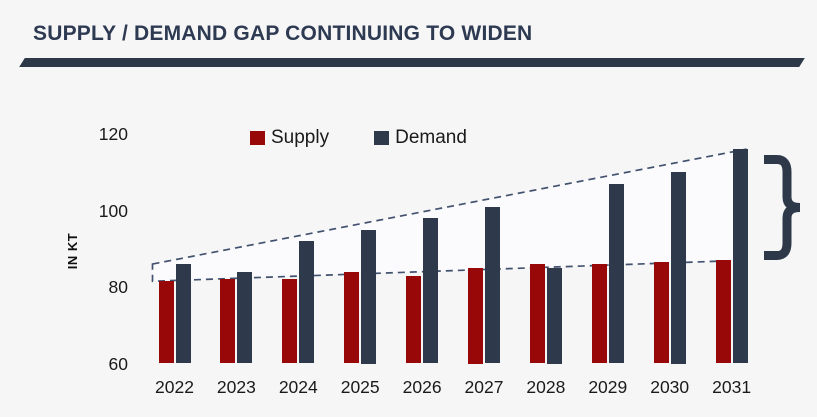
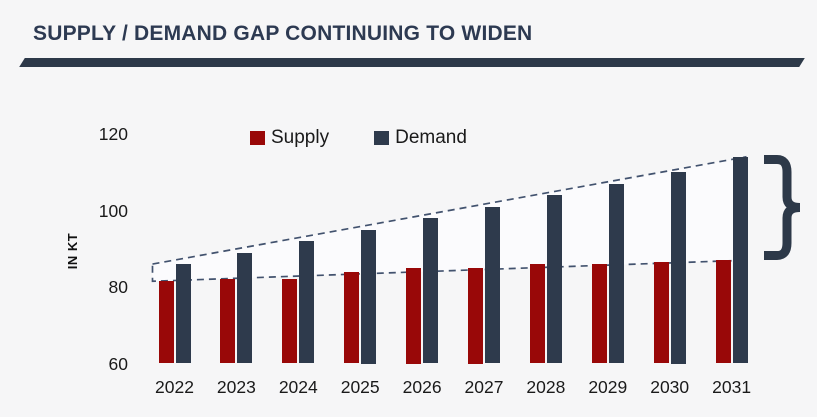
Demand/2023: 84 -> 89
Supply/2026: 83 -> 85
Demand/2028: 85 -> 104
Demand/2031: 116 -> 114
